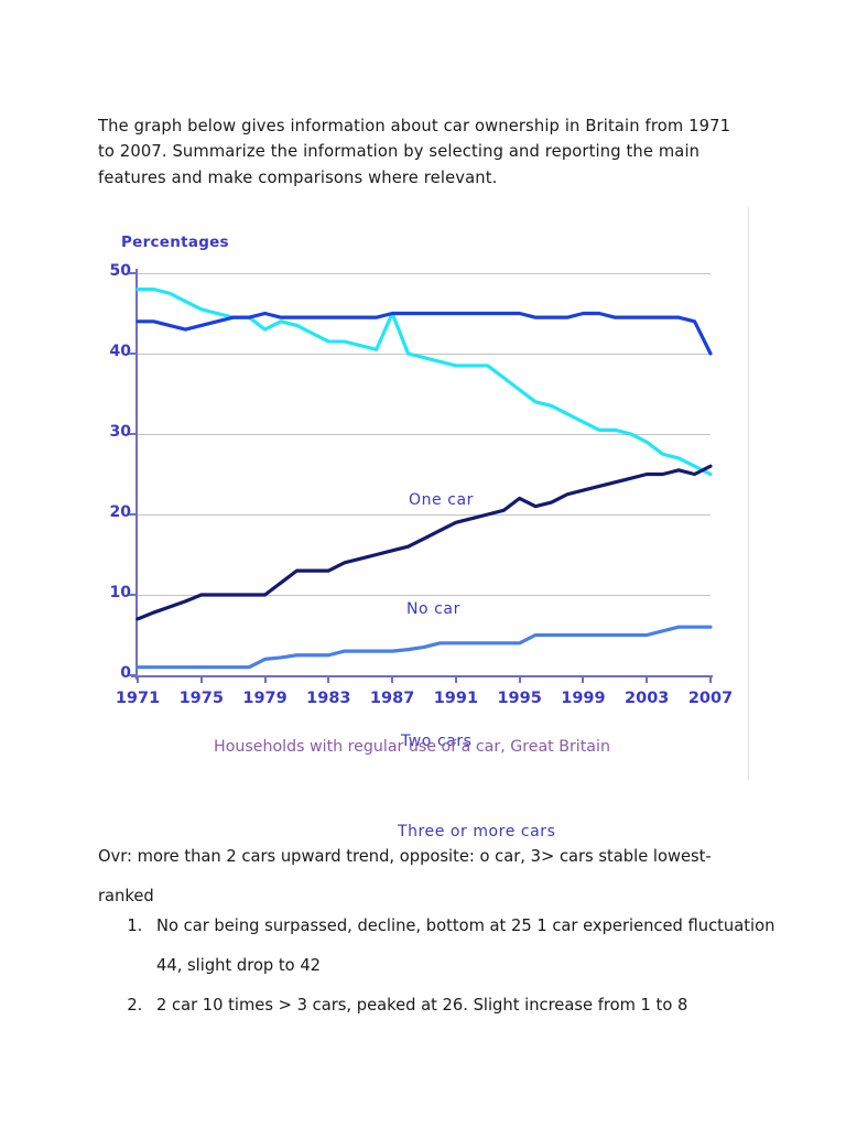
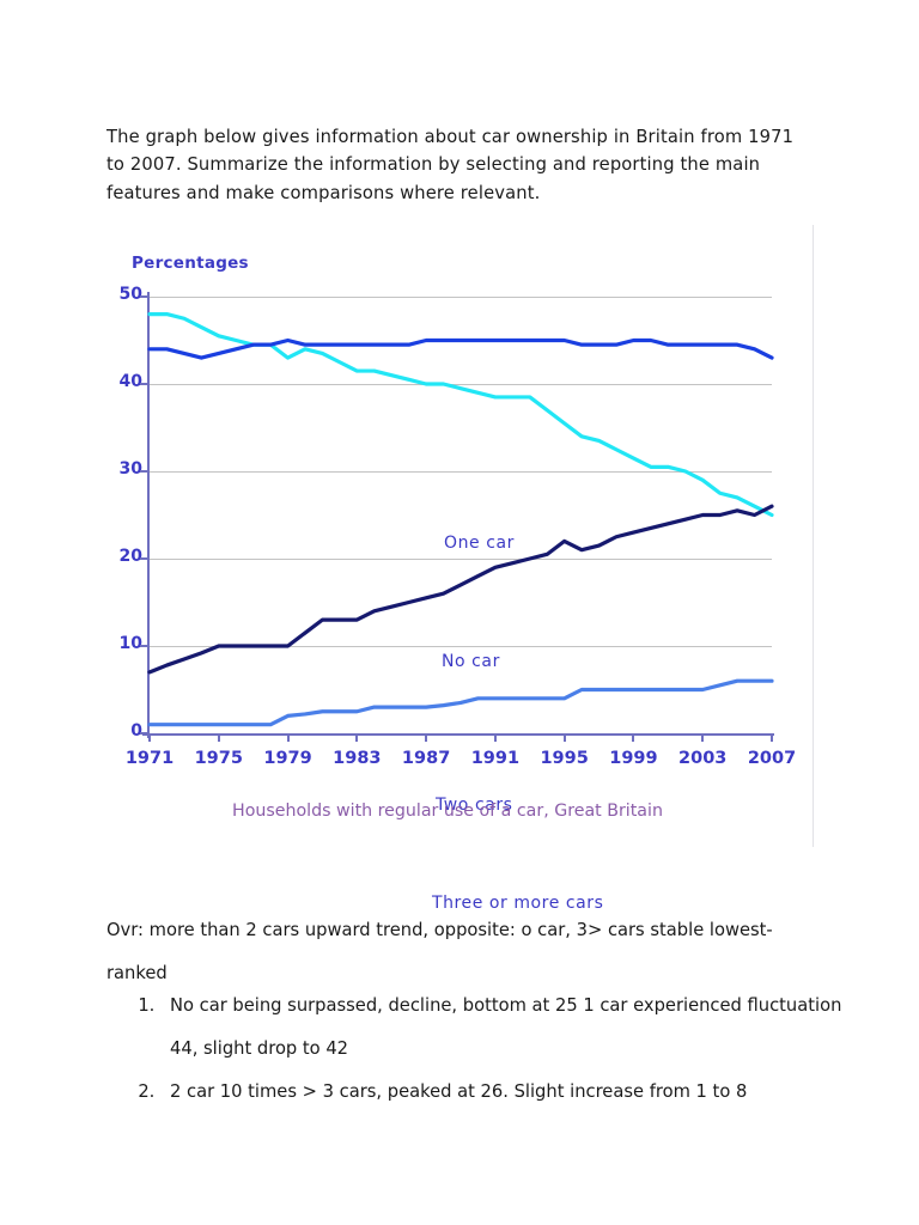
No car/1987: 45 -> 40
One car/2007: 40 -> 43
